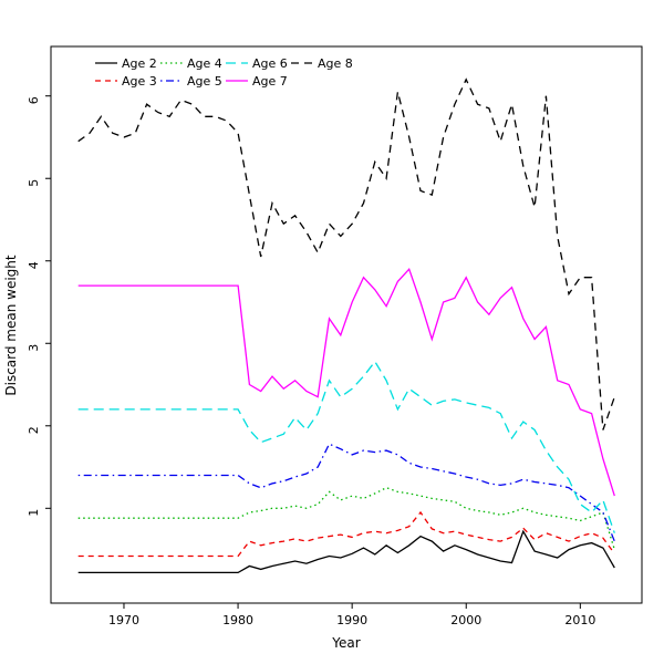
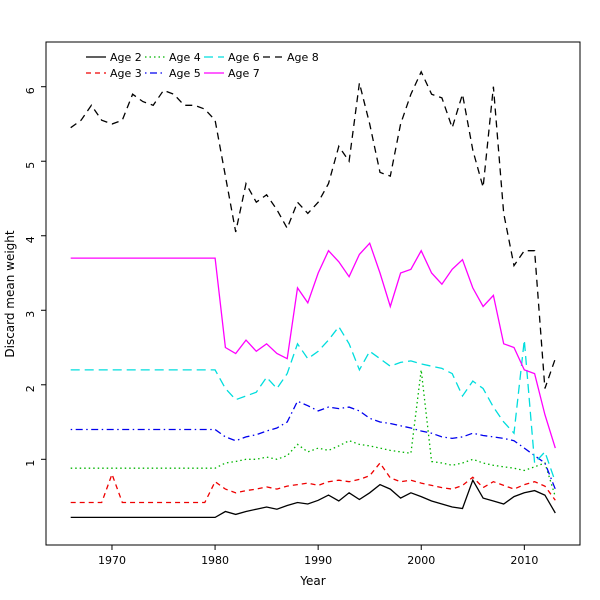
Age 3/1970: 0.4 -> 0.8
Age 3/1980: 0.4 -> 0.7
Age 4/2000: 1.0 -> 2.2
Age 6/2010: 1.1 -> 2.6
